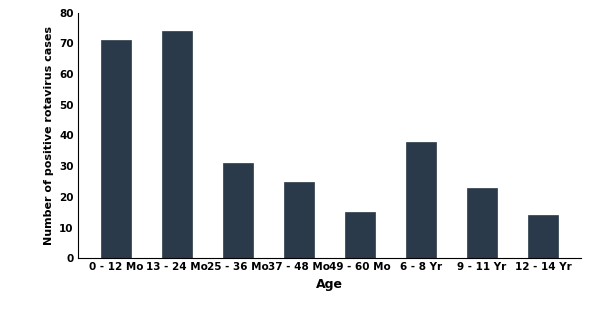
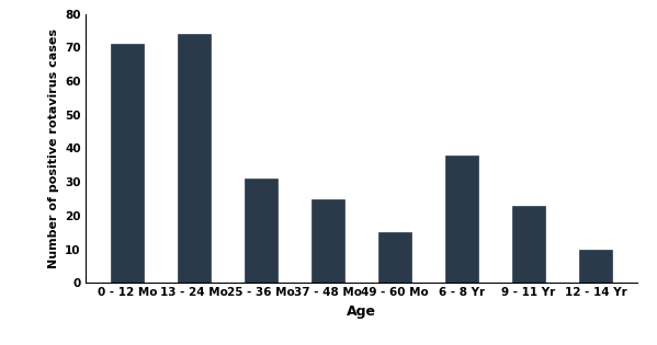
12 - 14 Yr: 14 -> 10
